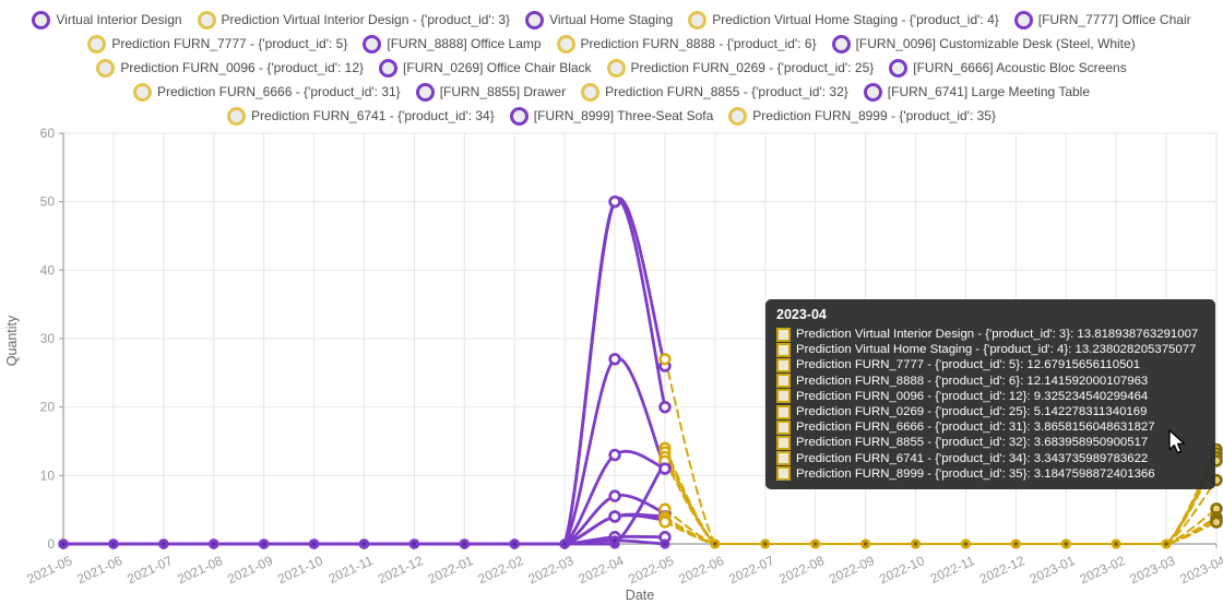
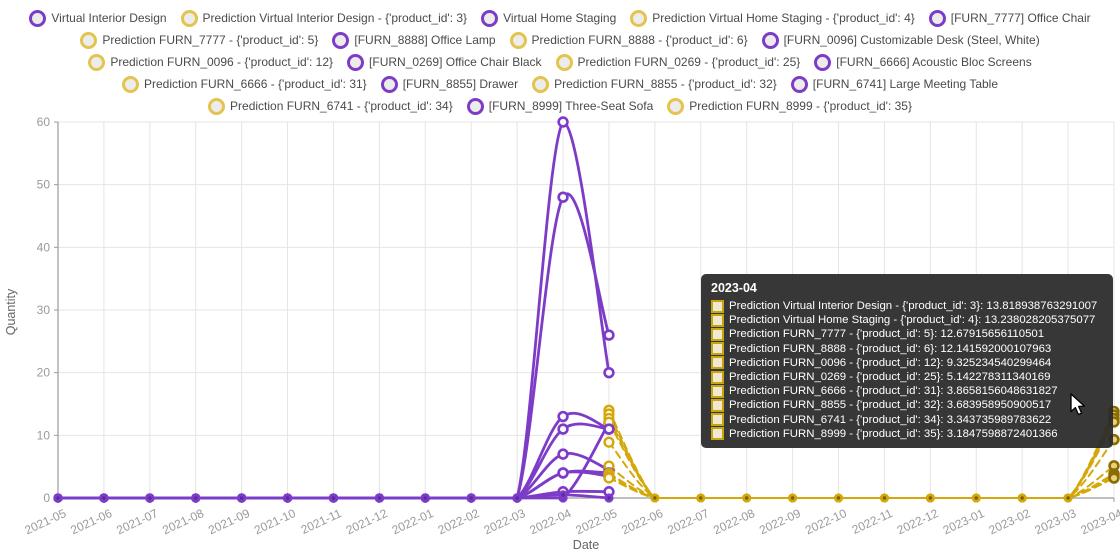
Virtual Interior Design/2022-04: 50 -> 60
Virtual Home Staging/2022-04: 50 -> 48
[FURN_0096] Customizable Desk (Steel, White)/2022-04: 27 -> 11
Prediction FURN_0096 - {'product_id': 12}/2022-05: 27 -> 9
